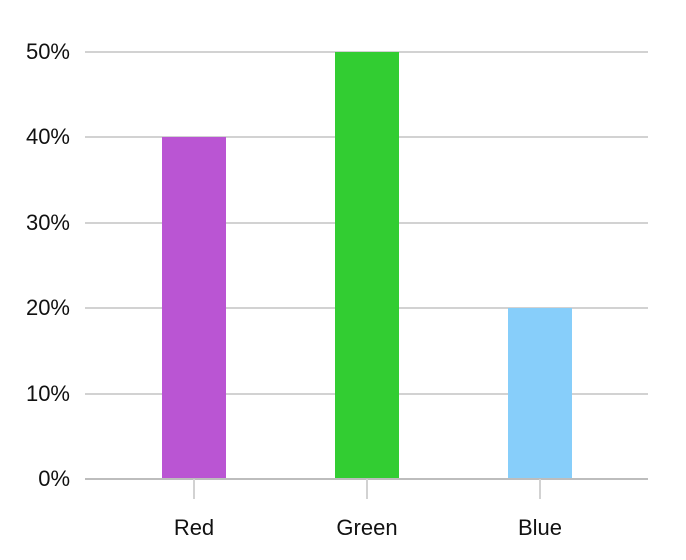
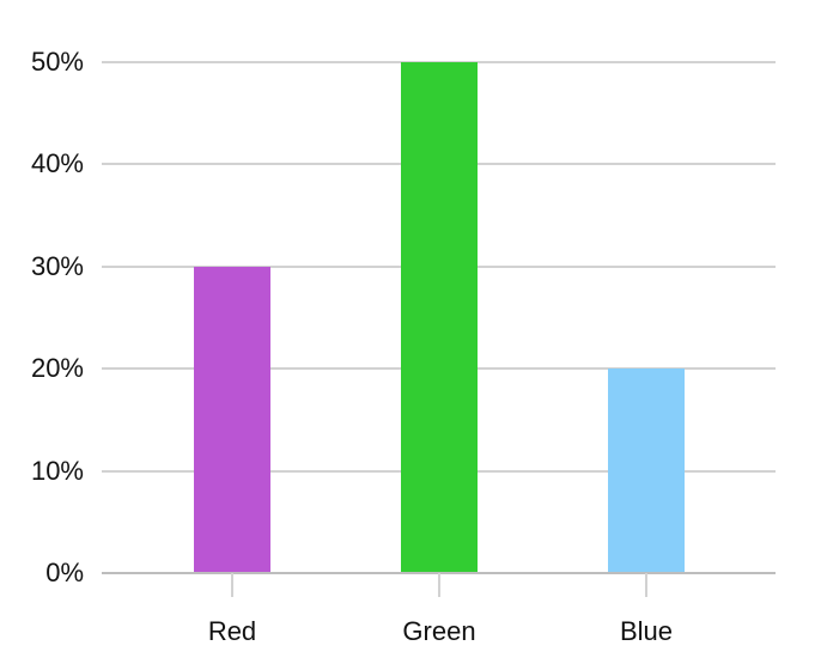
Red: 40% -> 30%
